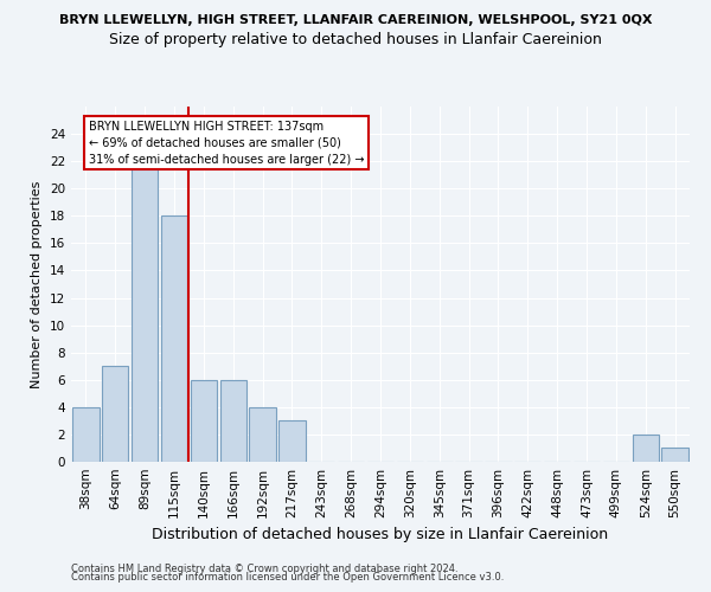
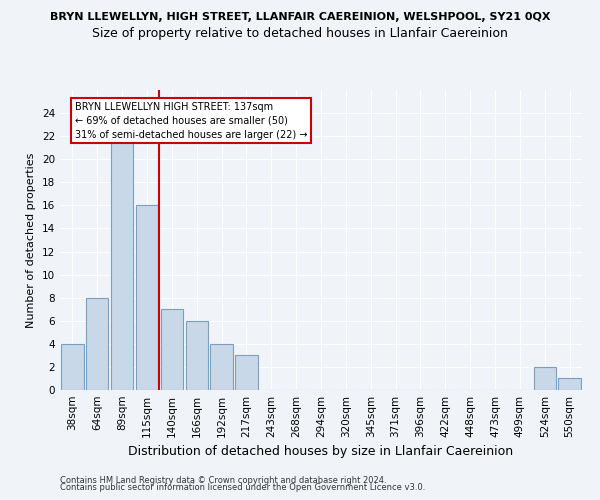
64sqm: 7 -> 8
115sqm: 18 -> 16
140sqm: 6 -> 7
